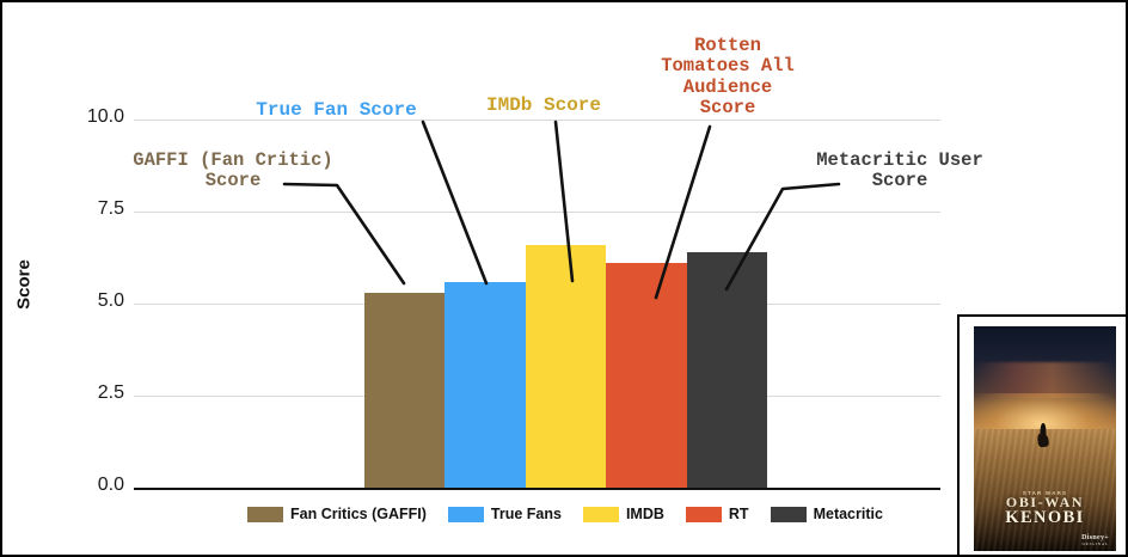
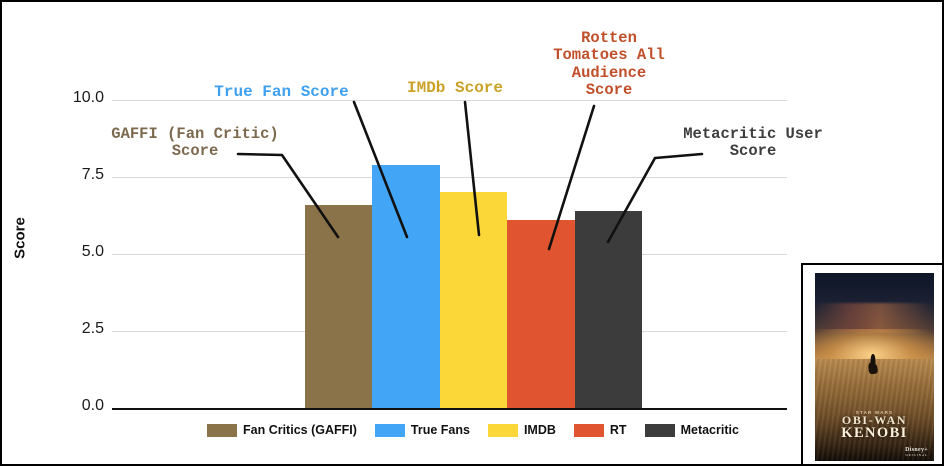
Fan Critics (GAFFI): 5.3 -> 6.6
True Fans: 5.6 -> 7.9
IMDB: 6.6 -> 7.0
